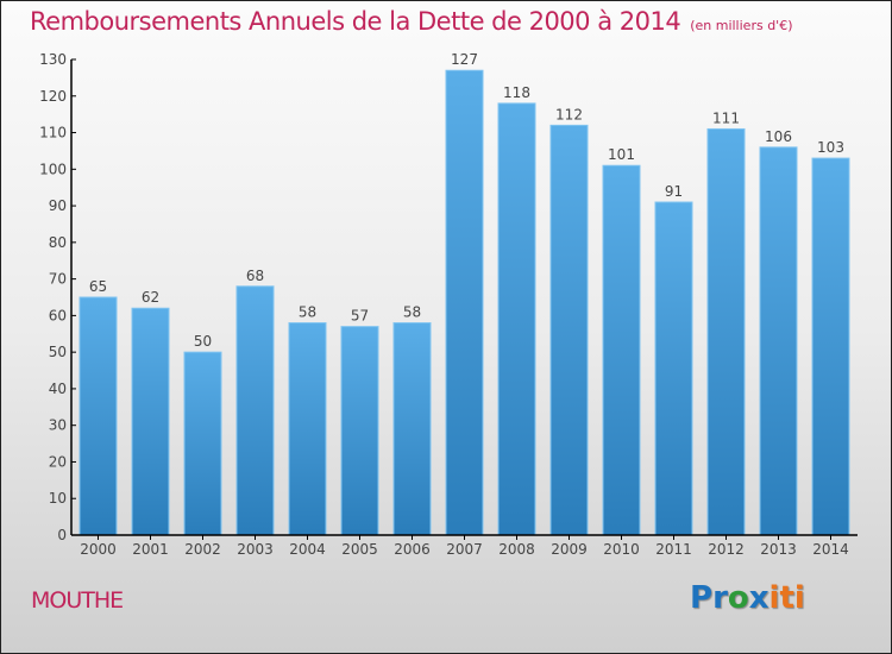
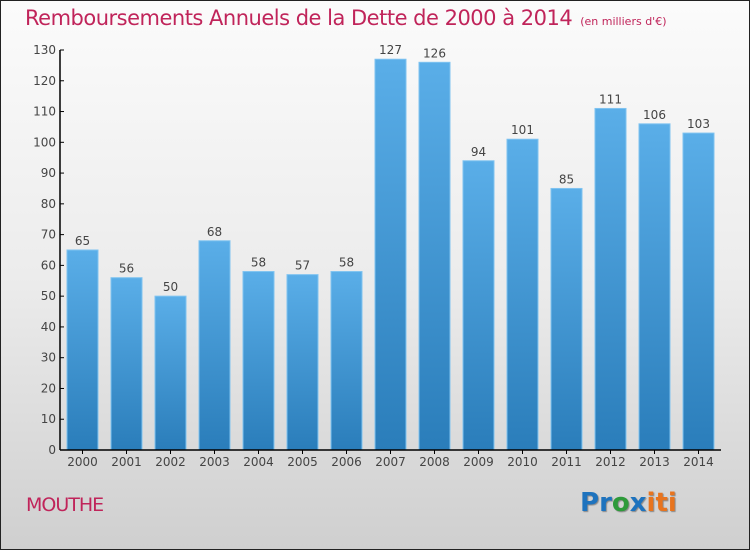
2001: 62 -> 56
2008: 118 -> 126
2009: 112 -> 94
2011: 91 -> 85
